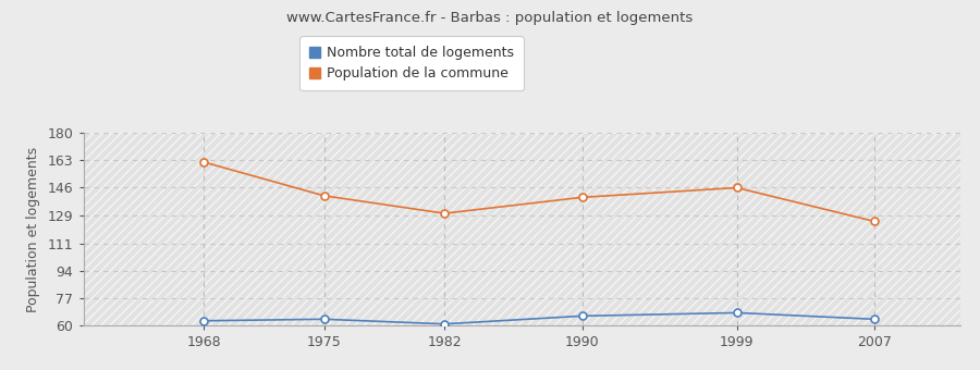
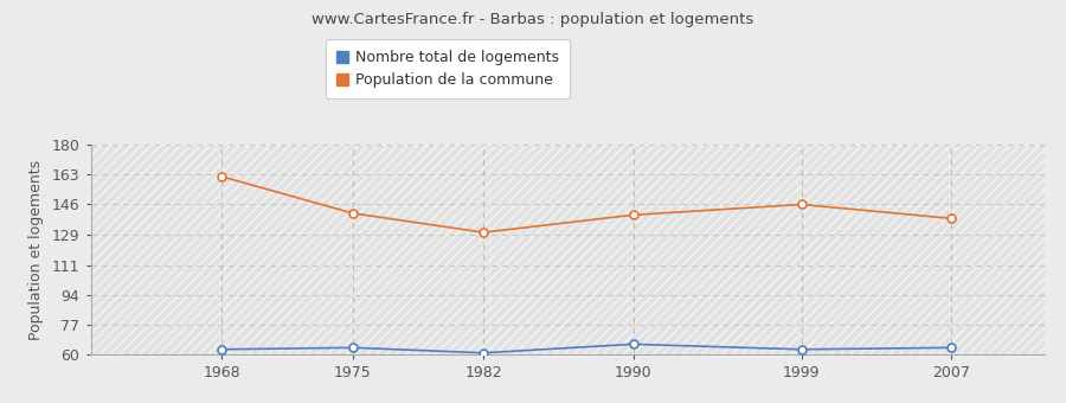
Nombre total de logements/1999: 68 -> 63
Population de la commune/2007: 125 -> 138
